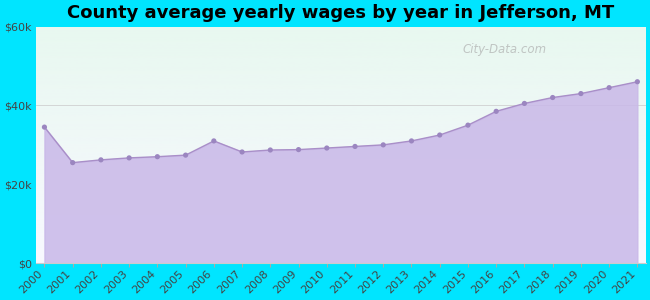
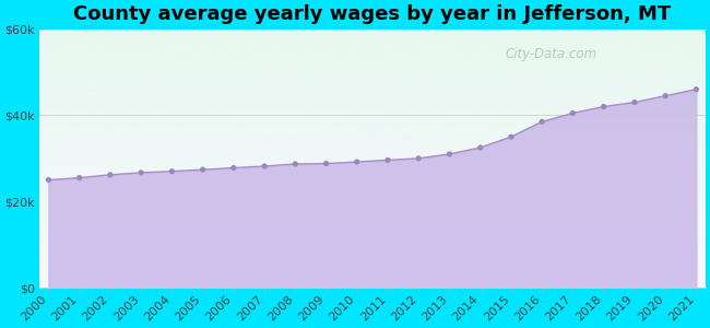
2000: $34.5k -> $25.0k
2006: $31.0k -> $27.8k
